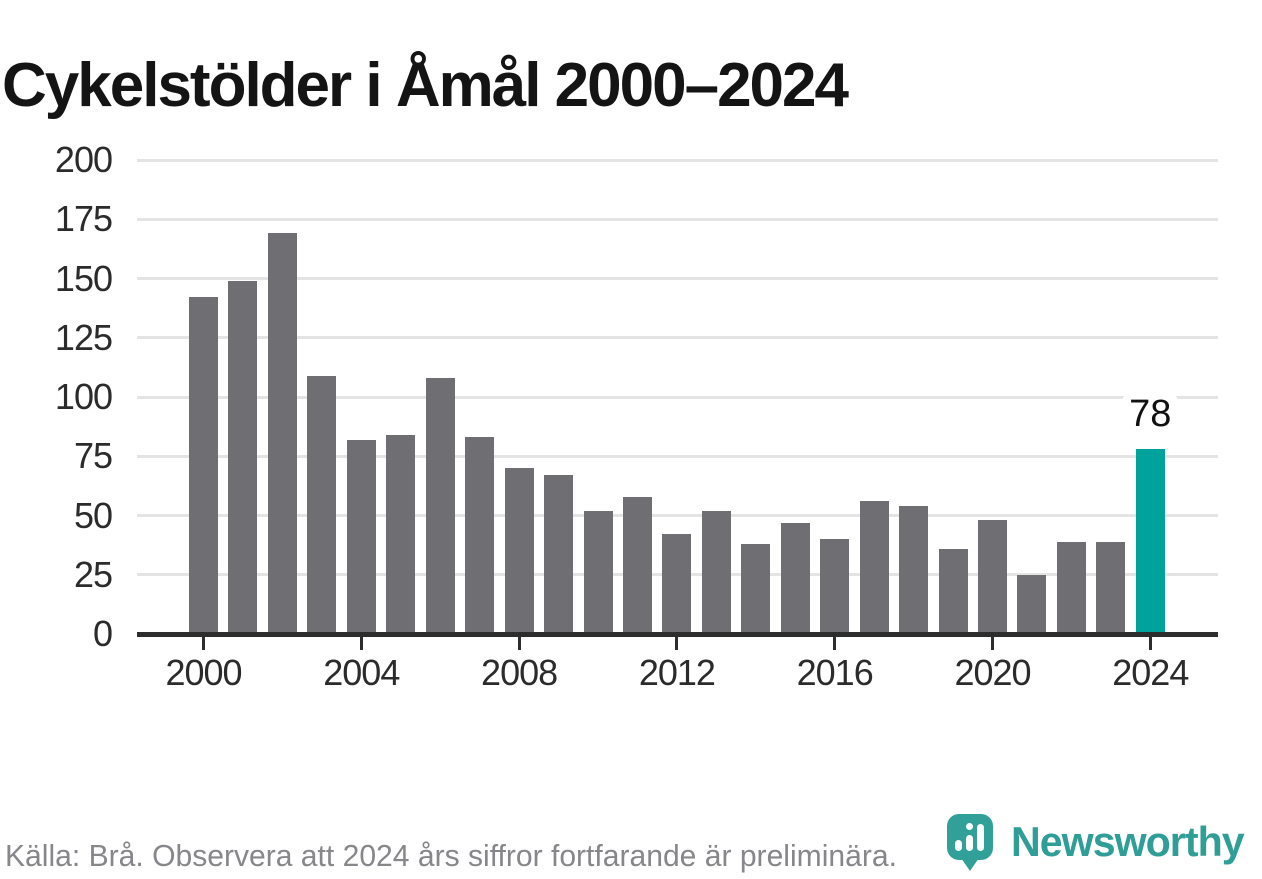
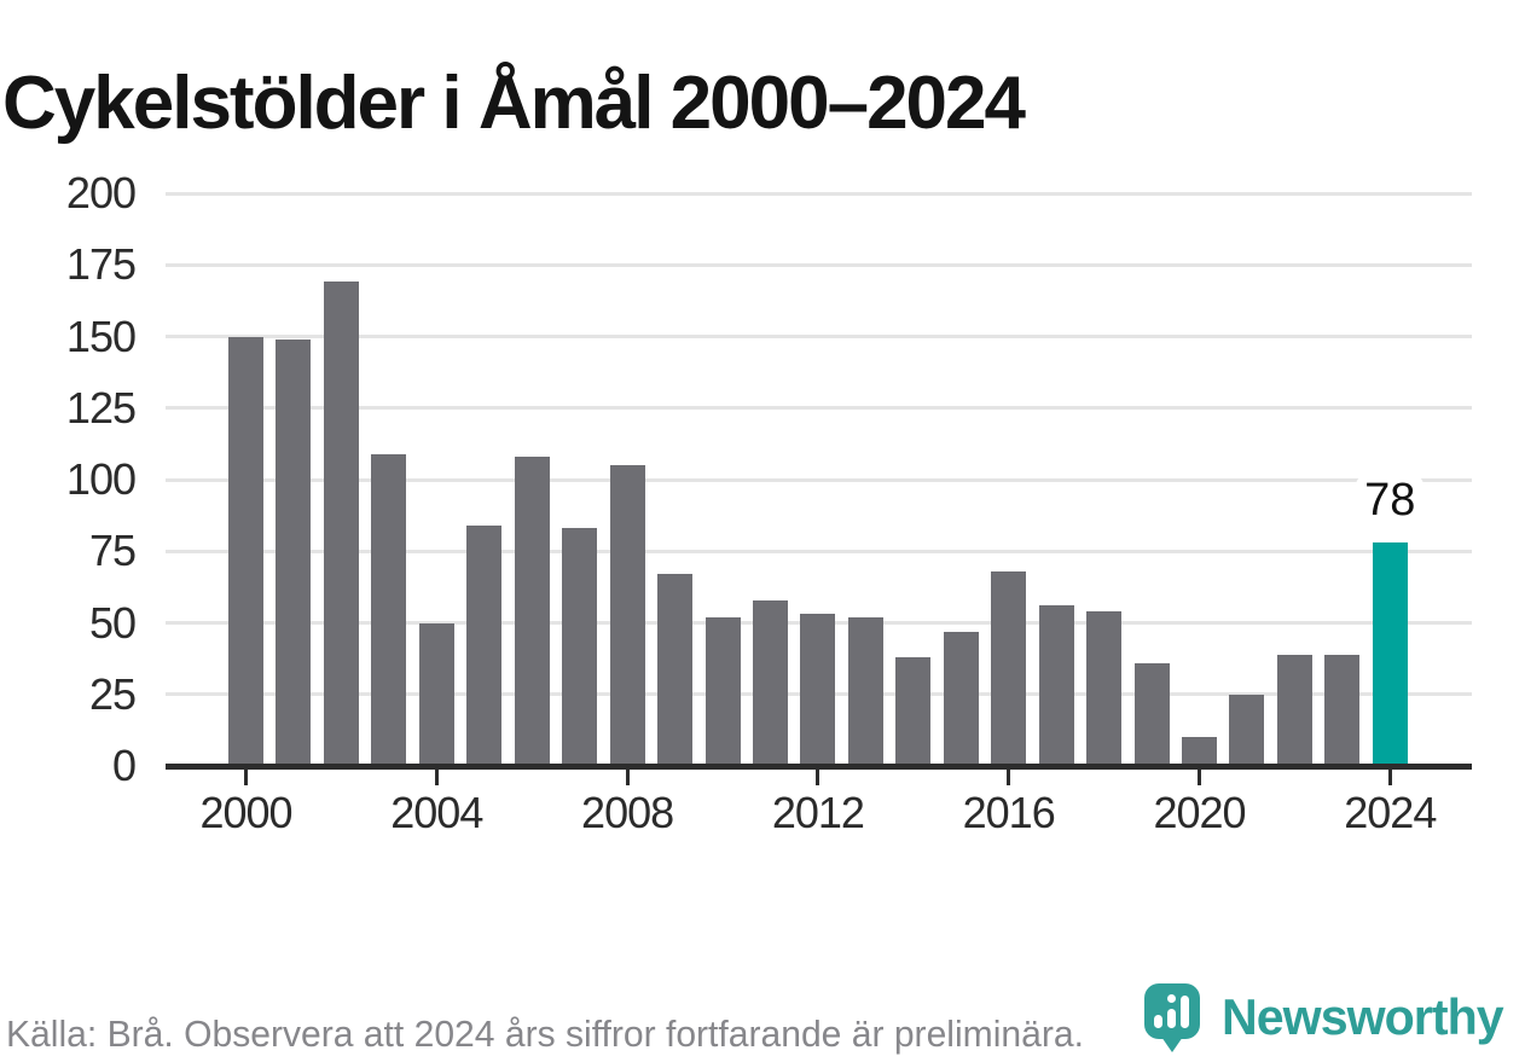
2000: 142 -> 150
2004: 82 -> 50
2008: 70 -> 105
2012: 42 -> 53
2016: 40 -> 68
2020: 48 -> 10
